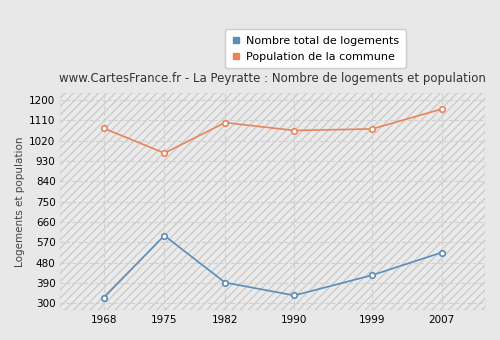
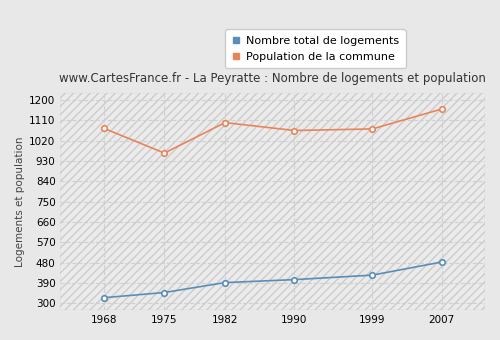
Nombre total de logements/1975: 600 -> 348
Nombre total de logements/1990: 335 -> 405
Nombre total de logements/2007: 525 -> 483
